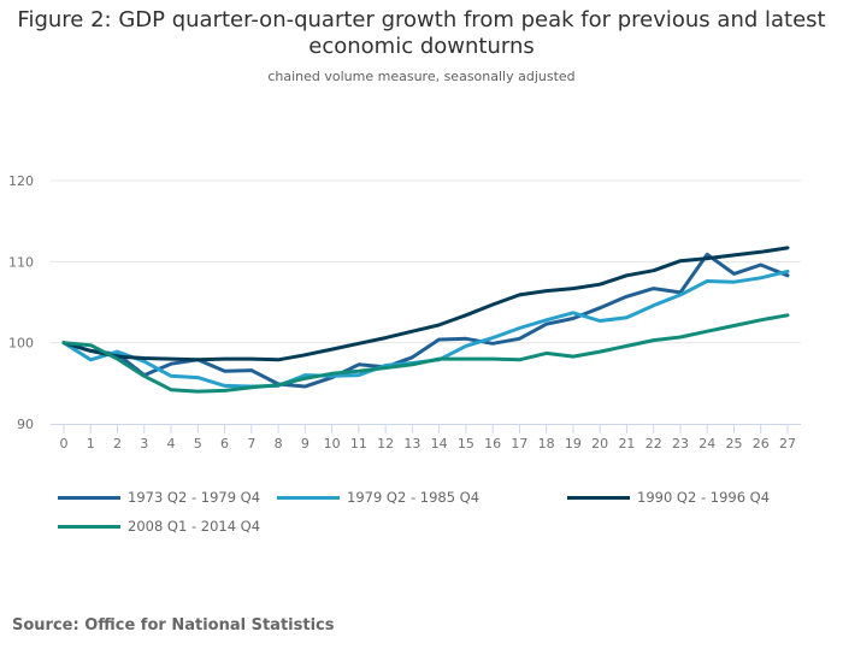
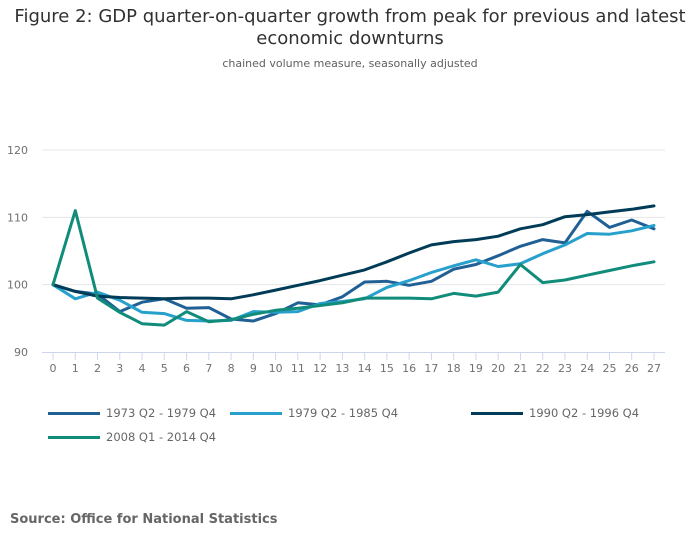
2008 Q1 - 2014 Q4/1: 100 -> 111
2008 Q1 - 2014 Q4/6: 94 -> 96
2008 Q1 - 2014 Q4/21: 100 -> 103
